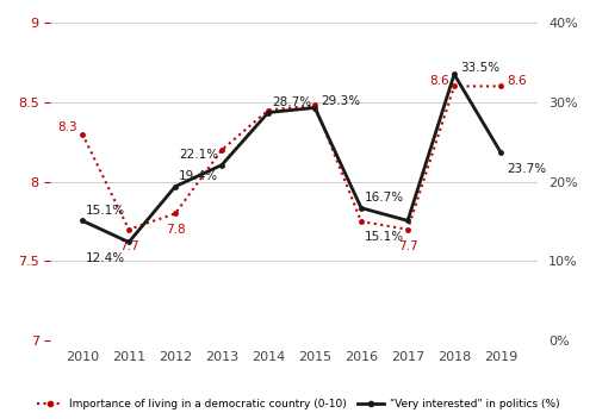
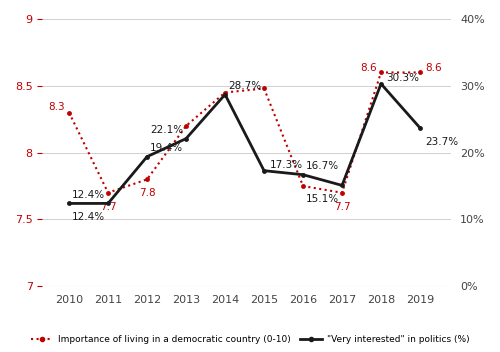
"Very interested" in politics (%)/2010: 15.1% -> 12.4%
"Very interested" in politics (%)/2015: 29.3% -> 17.3%
"Very interested" in politics (%)/2018: 33.5% -> 30.3%
